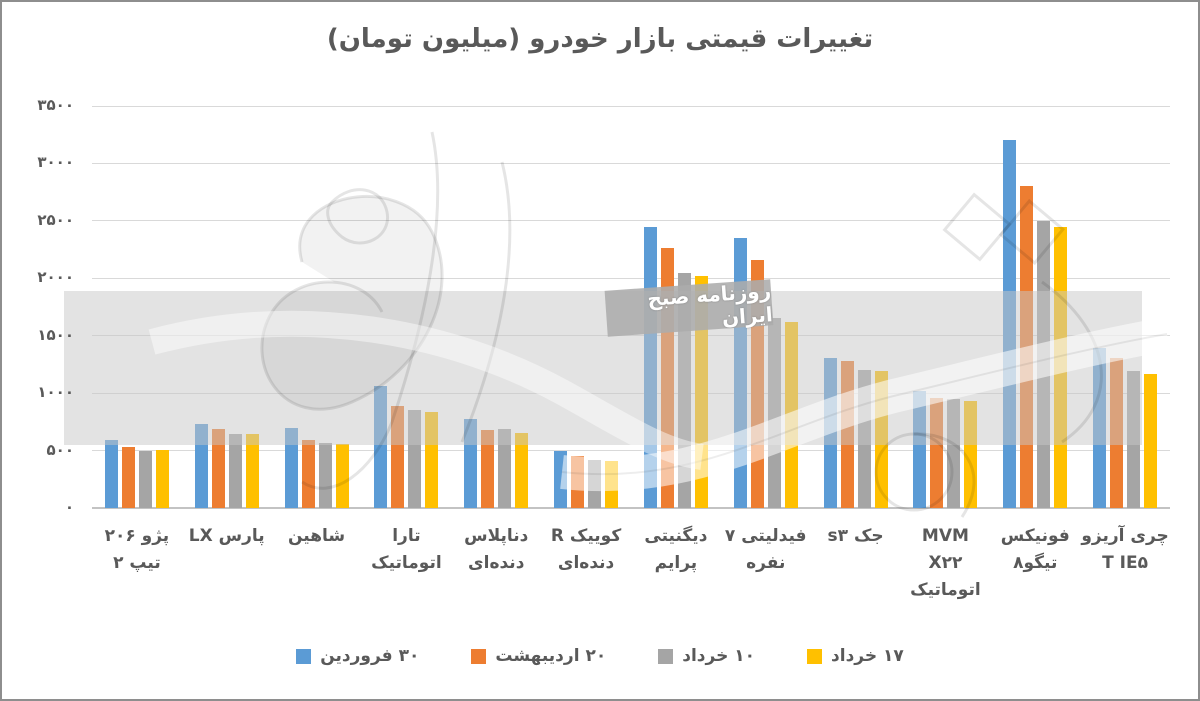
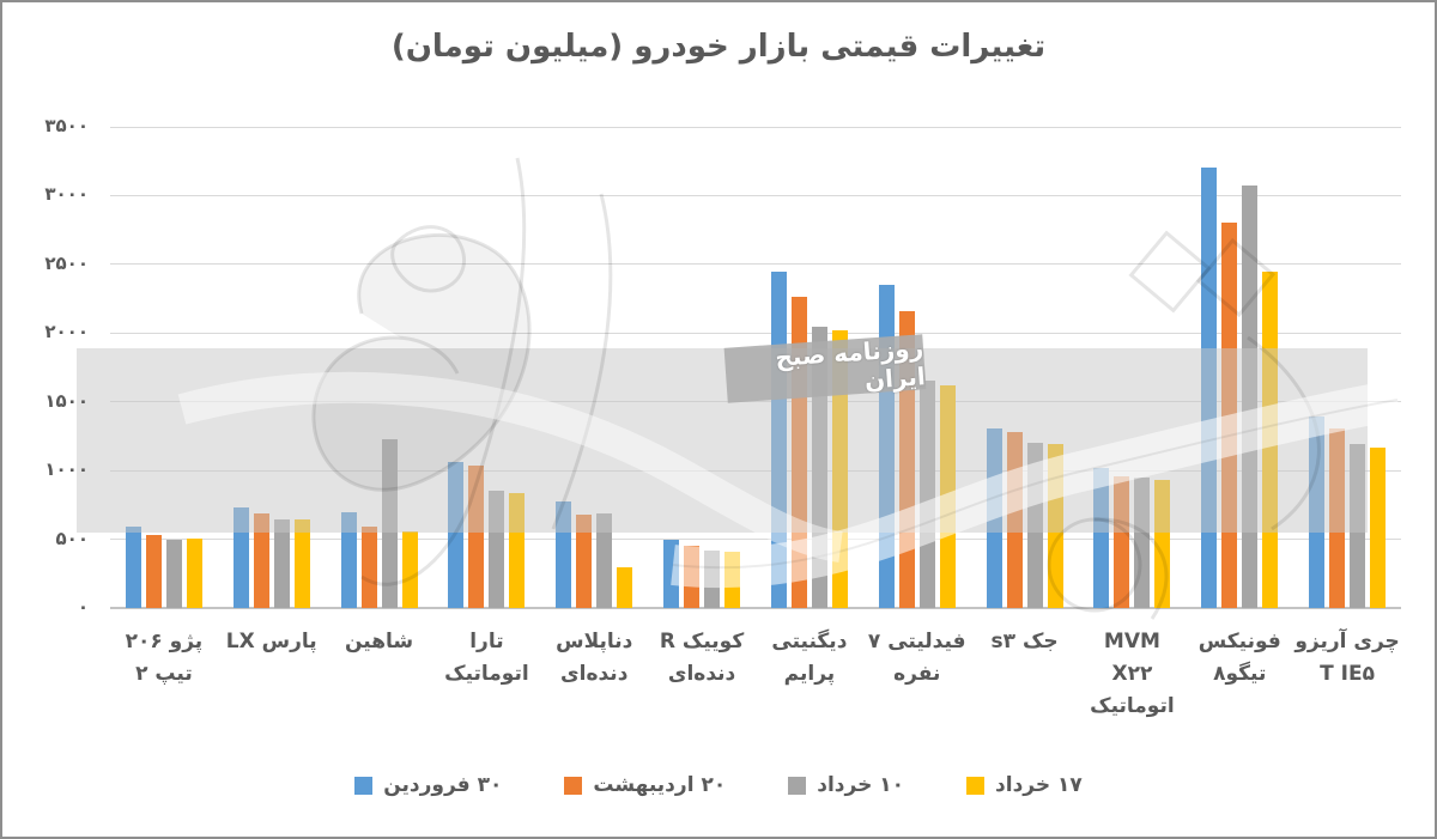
۱۰ خرداد/شاهین: 570 -> 1230
۲۰ اردیبهشت/تارا اتوماتیک: 880 -> 1040
۱۷ خرداد/دناپلاس دنده‌ای: 660 -> 300
۱۰ خرداد/فونیکس تیگو۸: 2500 -> 3070
